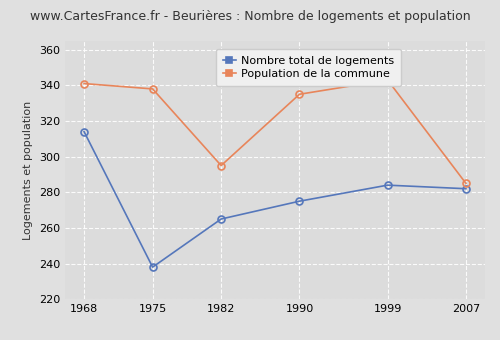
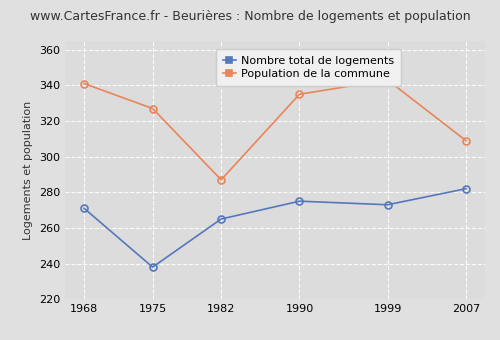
Nombre total de logements/1968: 314 -> 271
Population de la commune/1975: 338 -> 327
Population de la commune/1982: 295 -> 287
Nombre total de logements/1999: 284 -> 273
Population de la commune/2007: 285 -> 309
